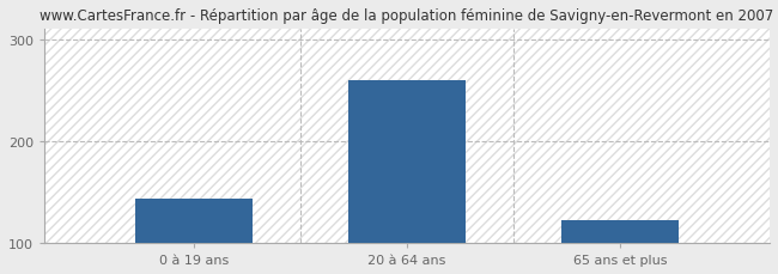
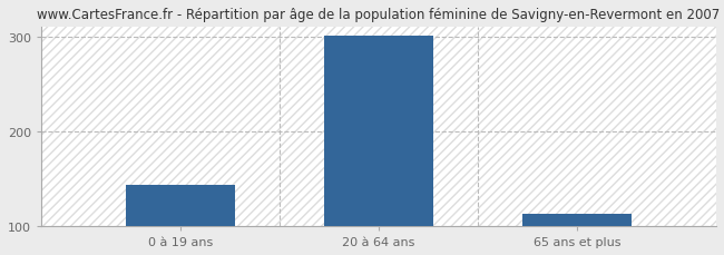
20 à 64 ans: 260 -> 301
65 ans et plus: 122 -> 113
